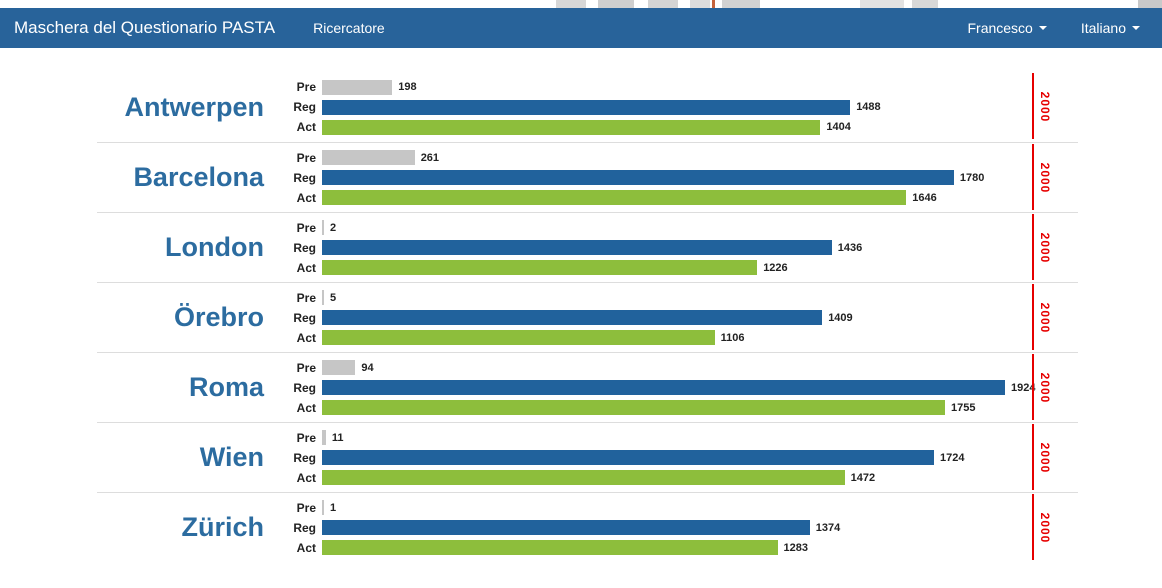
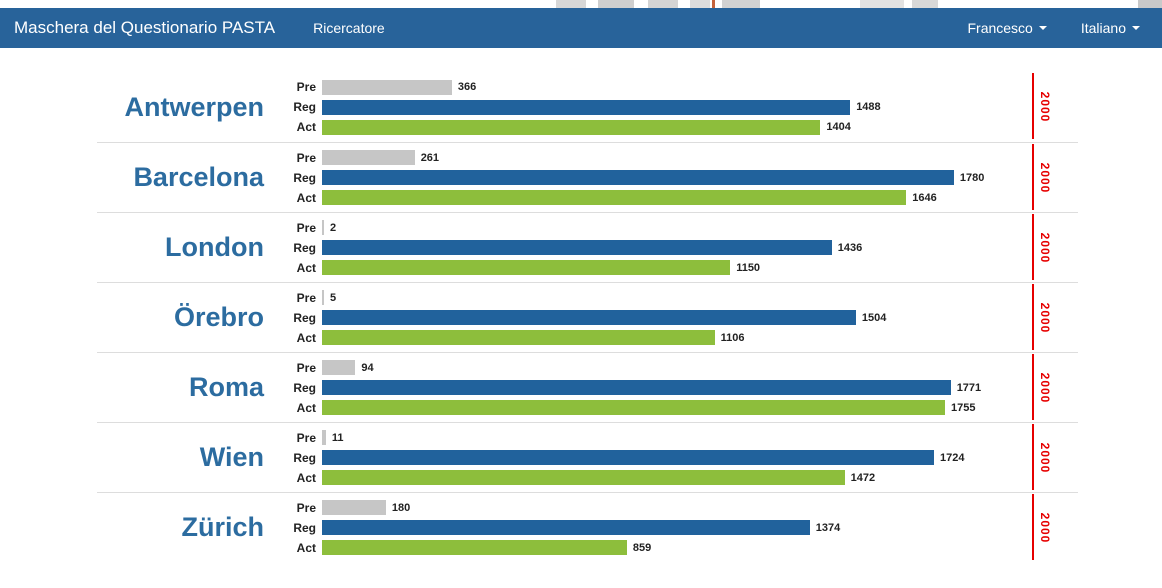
Pre/Antwerpen: 198 -> 366
Act/London: 1226 -> 1150
Reg/Örebro: 1409 -> 1504
Reg/Roma: 1924 -> 1771
Pre/Zürich: 1 -> 180
Act/Zürich: 1283 -> 859
